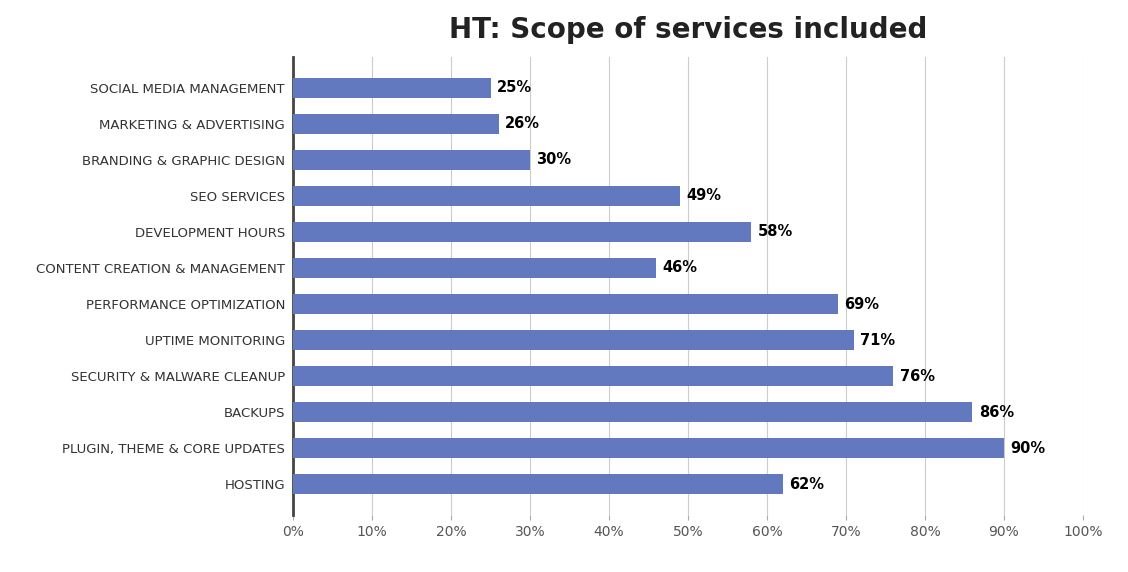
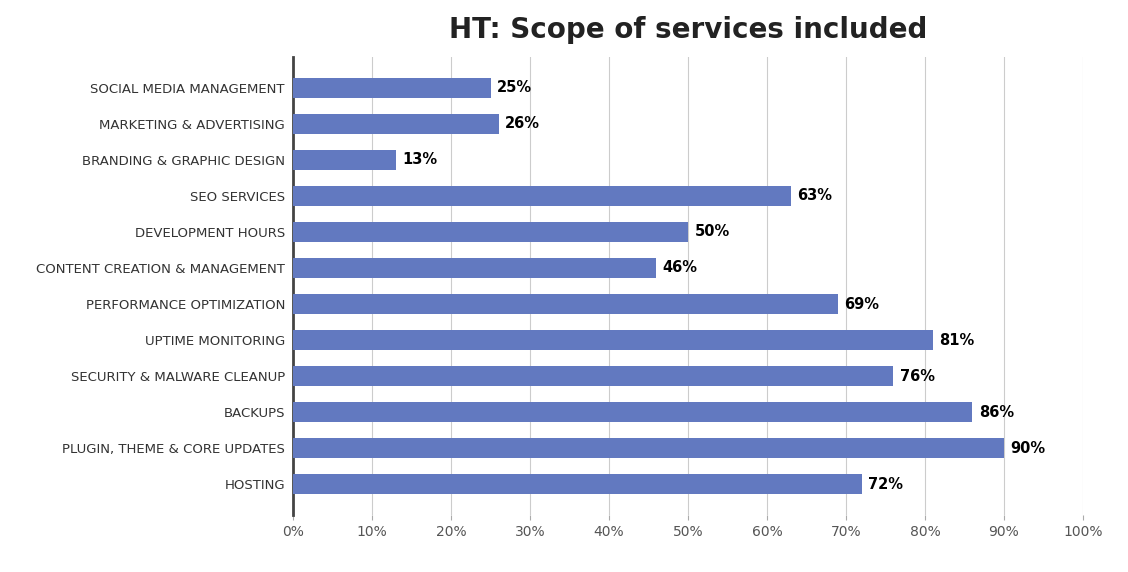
BRANDING & GRAPHIC DESIGN: 30% -> 13%
SEO SERVICES: 49% -> 63%
DEVELOPMENT HOURS: 58% -> 50%
UPTIME MONITORING: 71% -> 81%
HOSTING: 62% -> 72%
